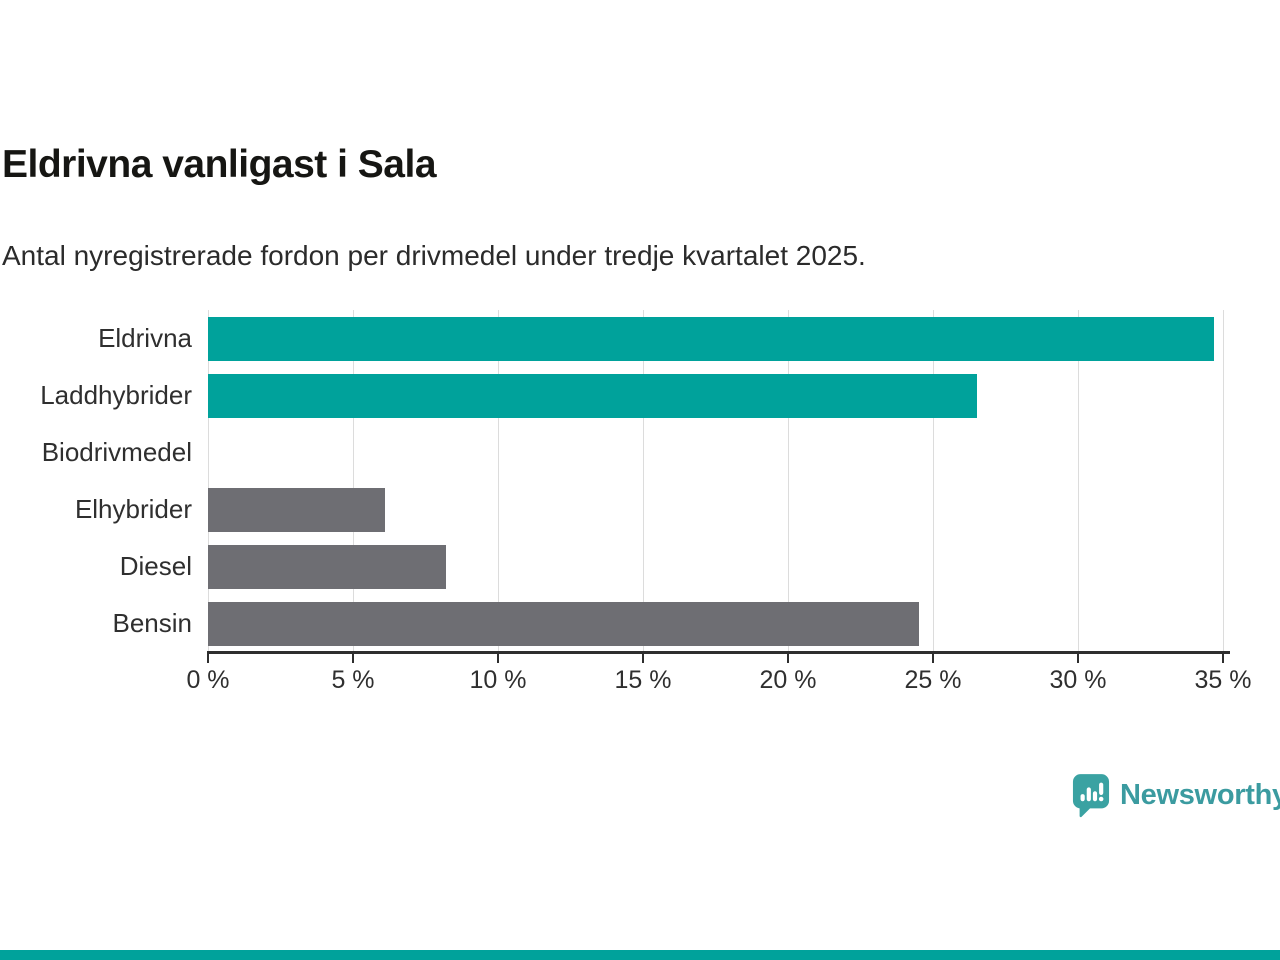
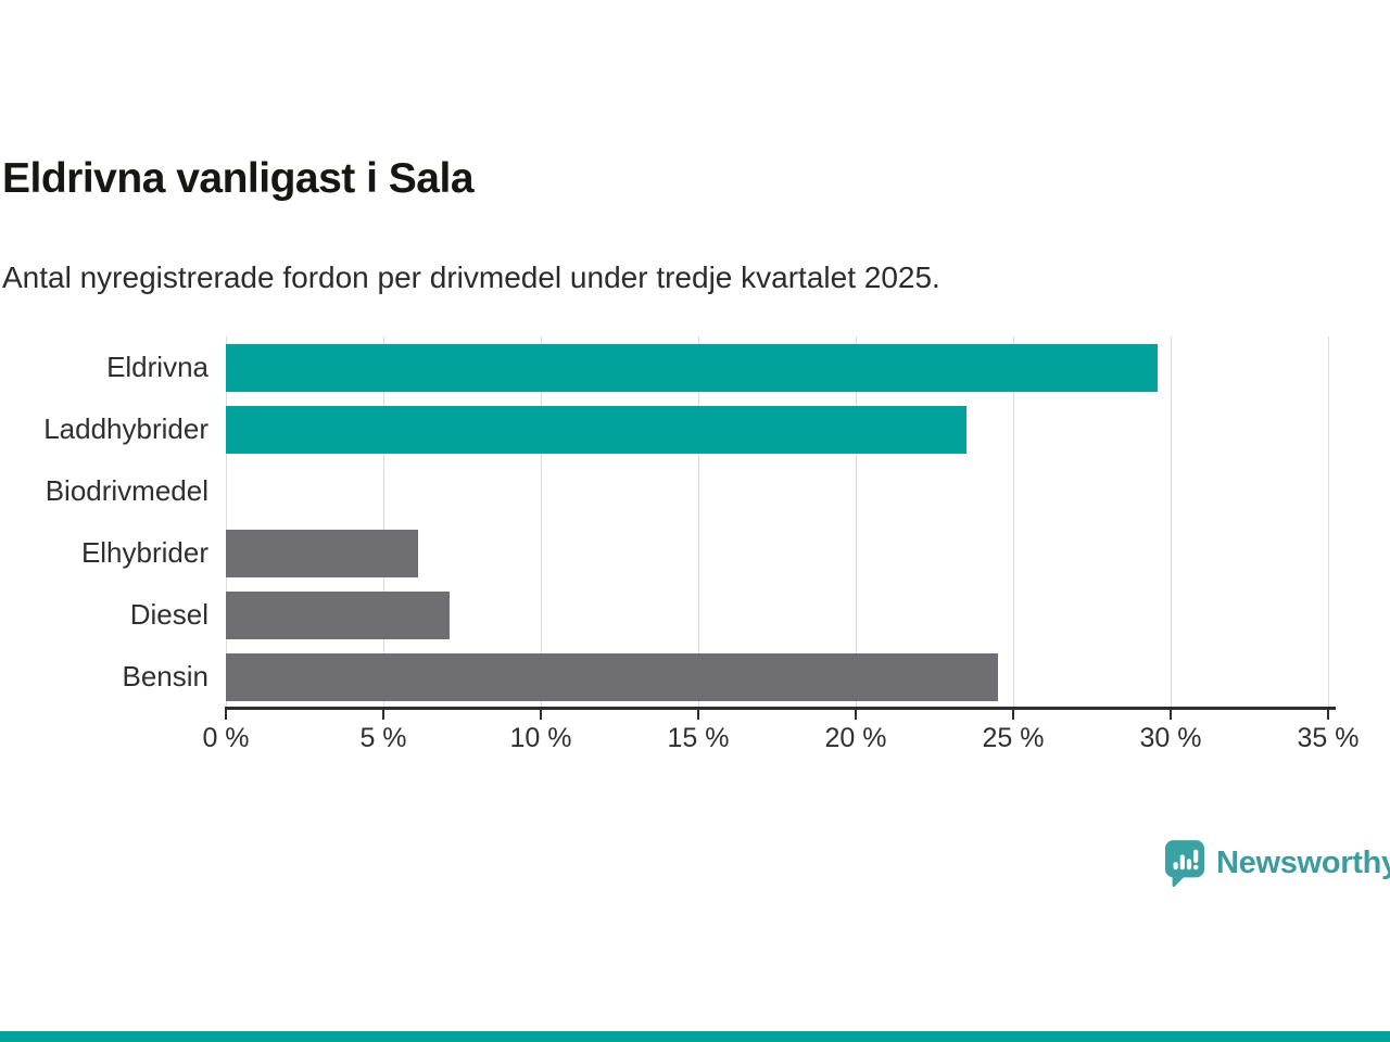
Eldrivna: 34.7% -> 29.6%
Laddhybrider: 26.5% -> 23.5%
Diesel: 8.2% -> 7.1%
